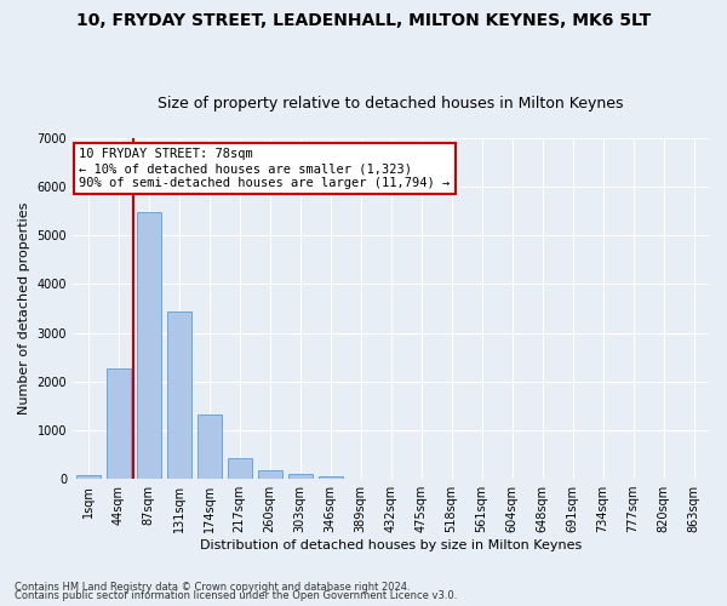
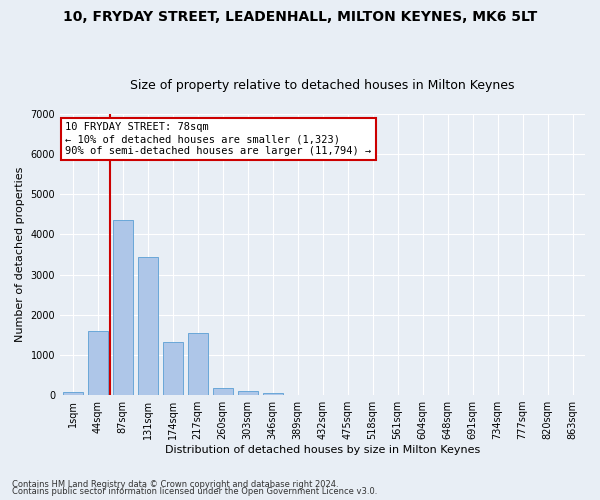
44sqm: 2280 -> 1600
87sqm: 5480 -> 4350
217sqm: 430 -> 1550
